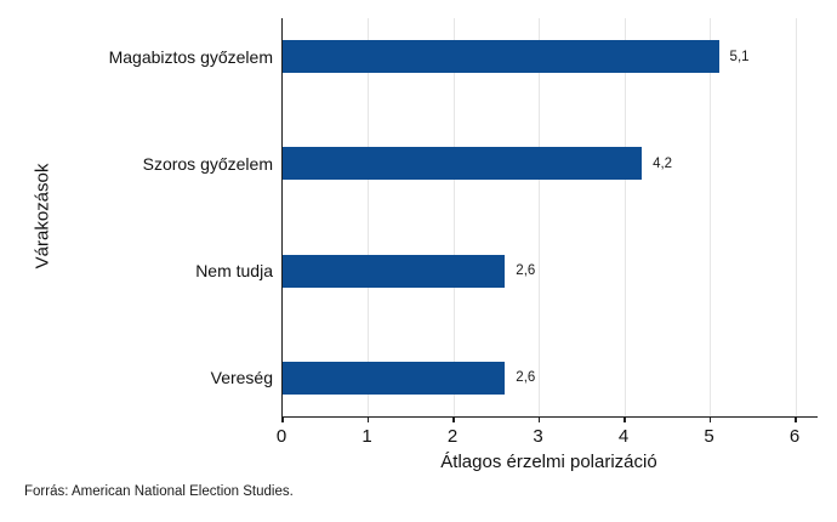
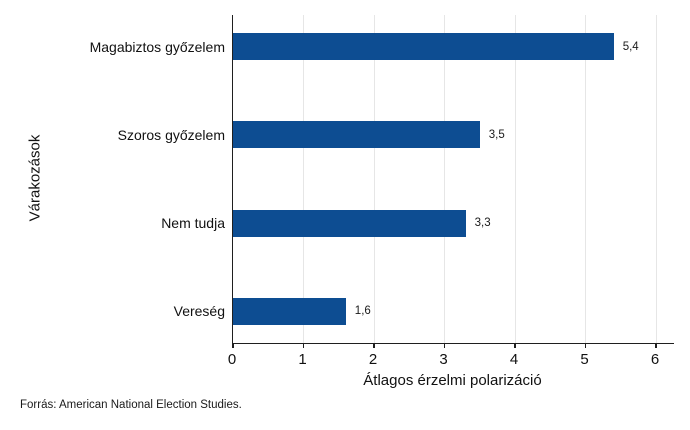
Magabiztos győzelem: 5,1 -> 5,4
Szoros győzelem: 4,2 -> 3,5
Nem tudja: 2,6 -> 3,3
Vereség: 2,6 -> 1,6
